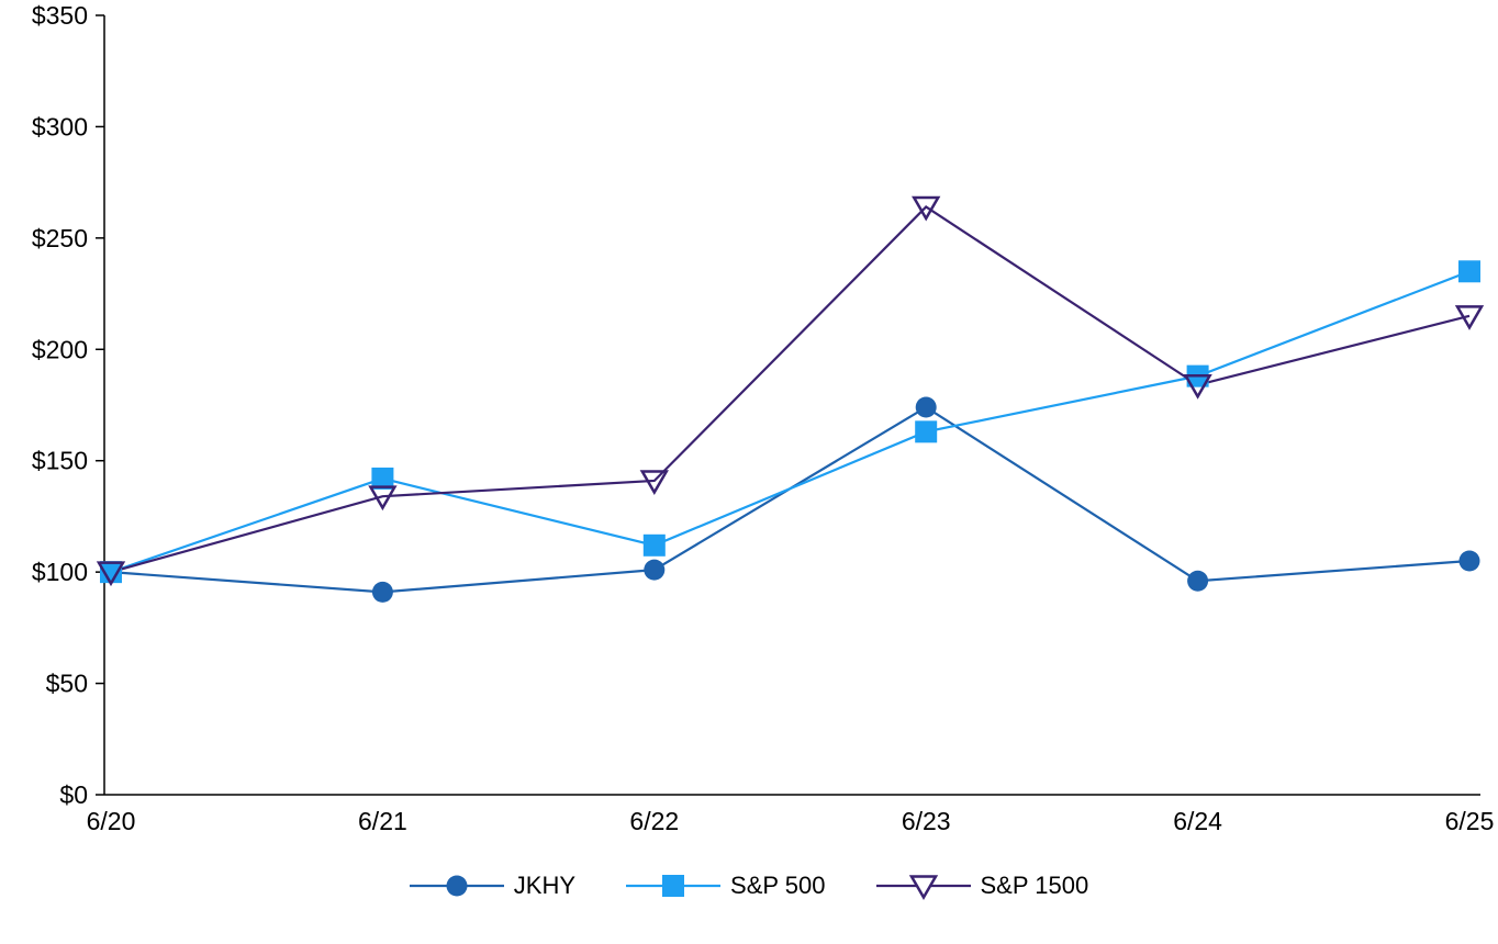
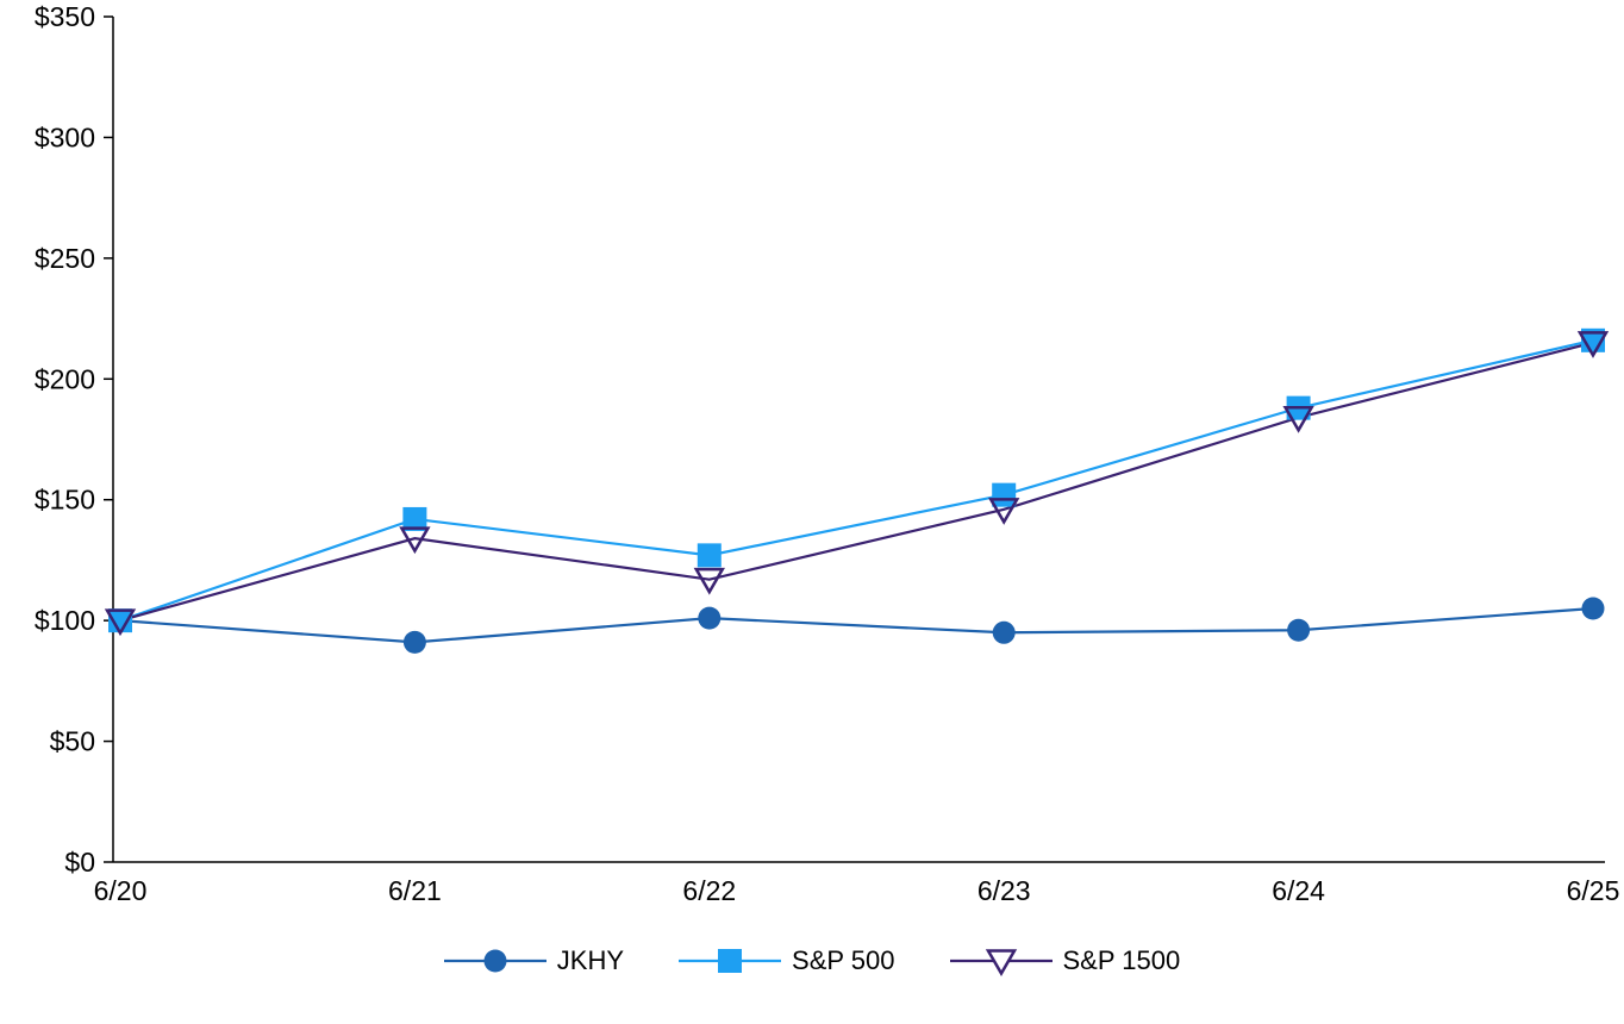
S&P 500/6/22: $112 -> $127
S&P 1500/6/22: $141 -> $117
JKHY/6/23: $174 -> $95
S&P 500/6/23: $163 -> $152
S&P 1500/6/23: $264 -> $146
S&P 500/6/25: $235 -> $216
